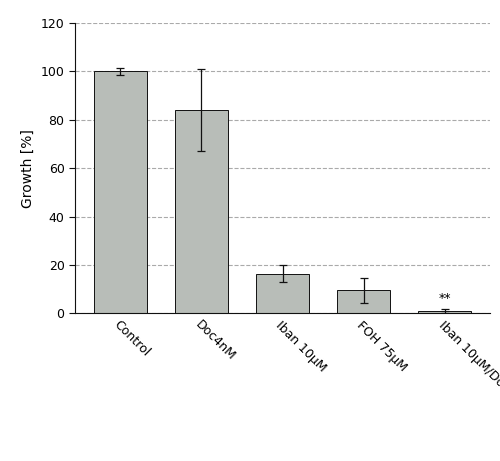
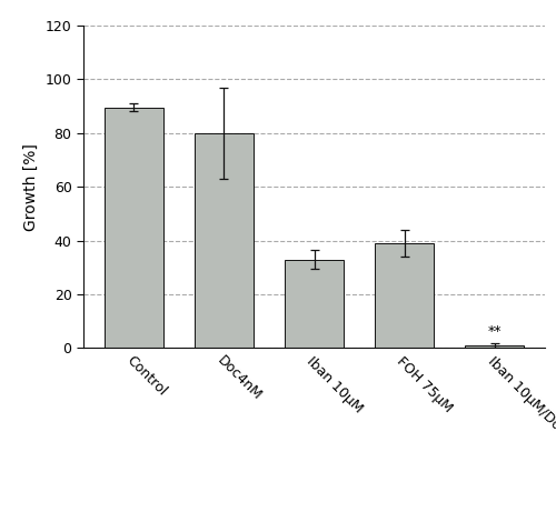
Control: 100.0 -> 89.5
Doc4nM: 84.0 -> 80.0
Iban 10μM: 16.5 -> 33.0
FOH 75μM: 9.5 -> 39.0
